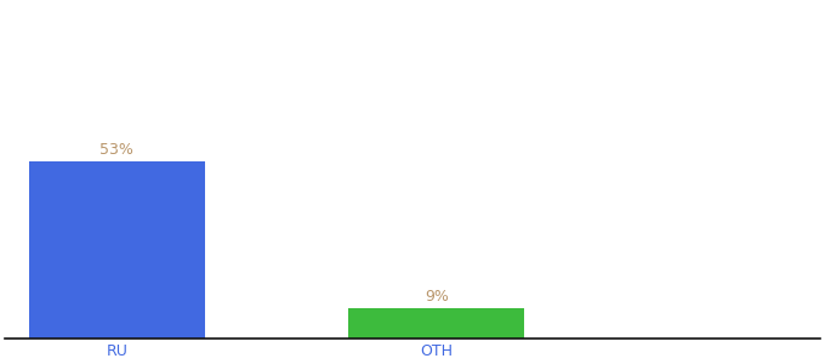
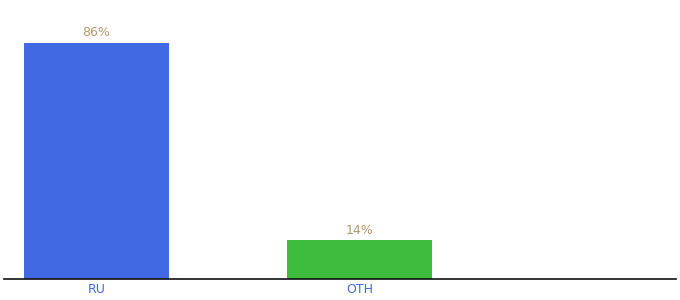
RU: 53% -> 86%
OTH: 9% -> 14%
